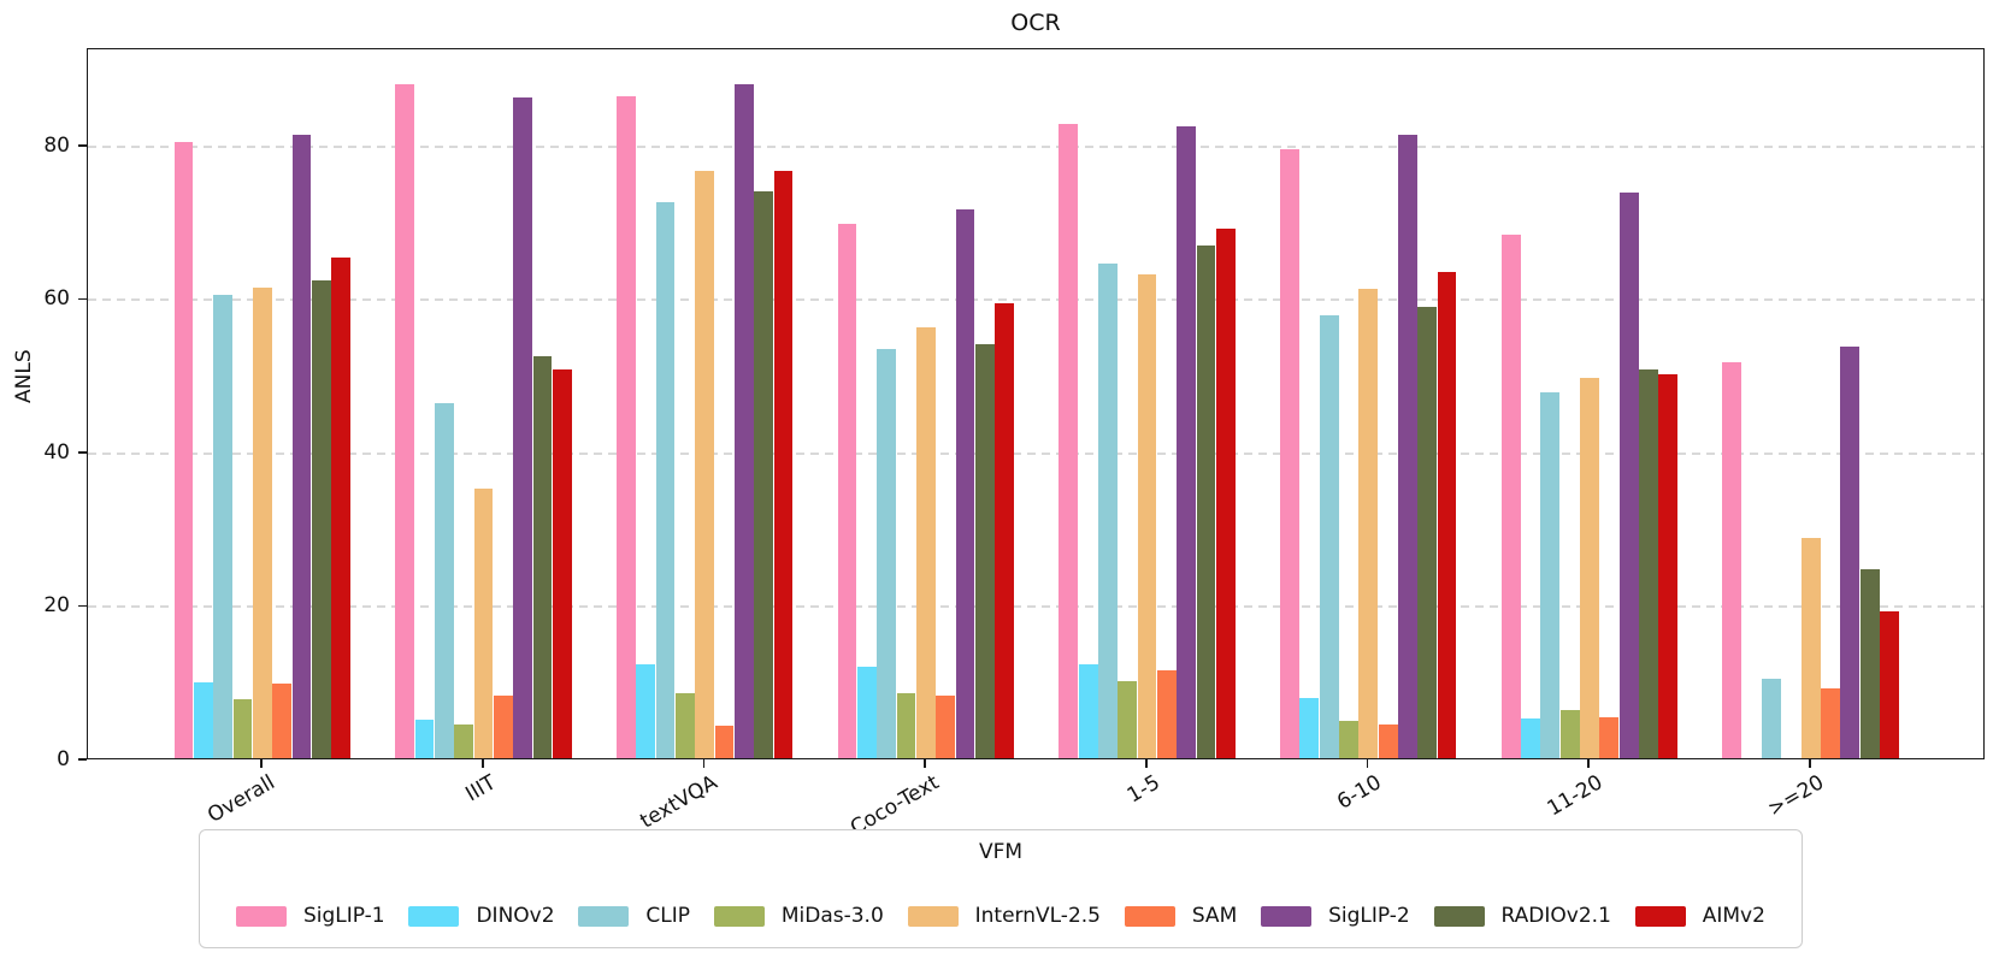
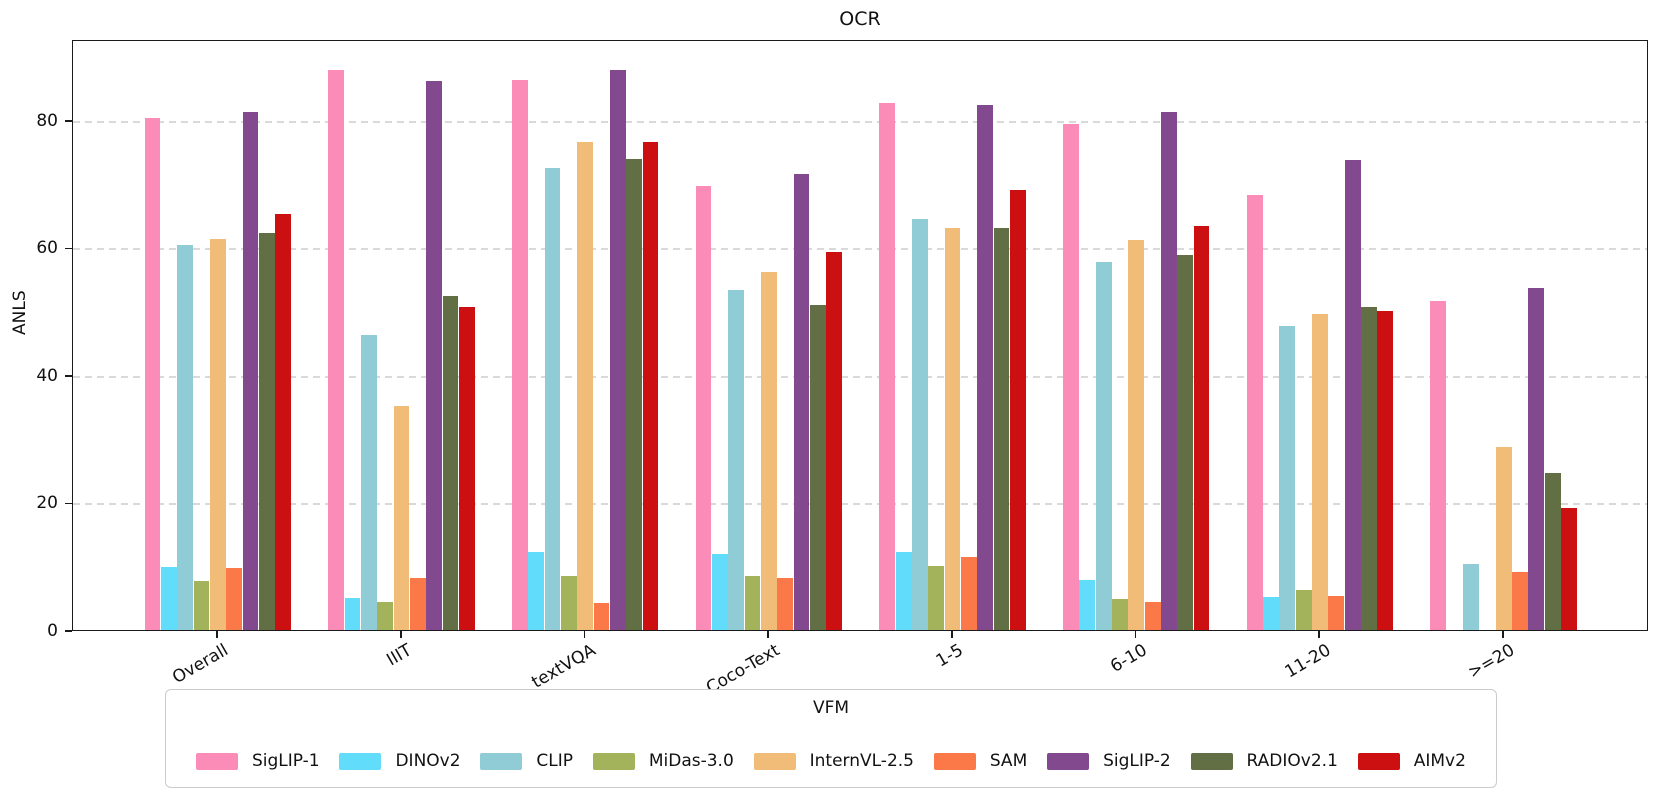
RADIOv2.1/Coco-Text: 54 -> 51
RADIOv2.1/1-5: 67 -> 63
